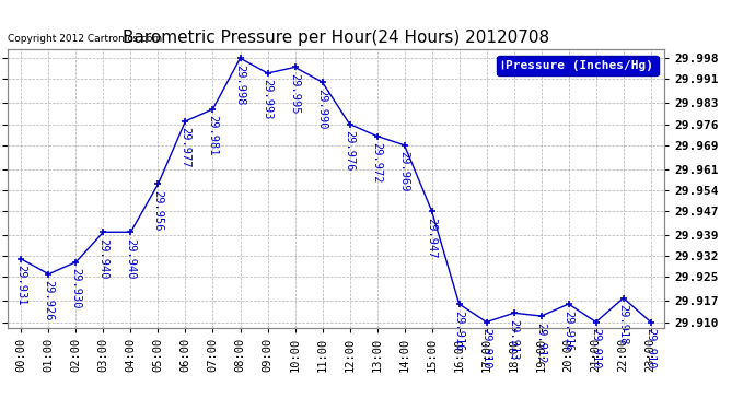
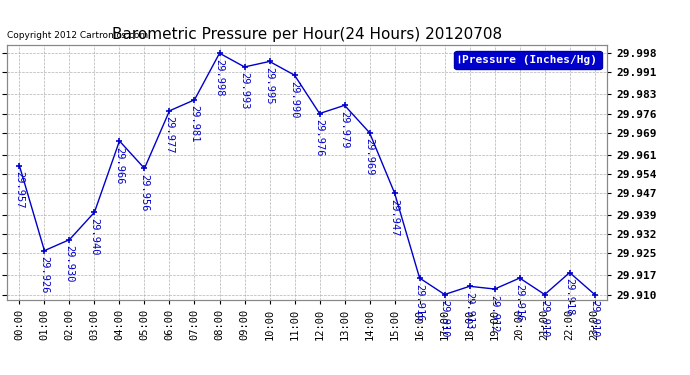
00:00: 29.931 -> 29.957
04:00: 29.940 -> 29.966
13:00: 29.972 -> 29.979
